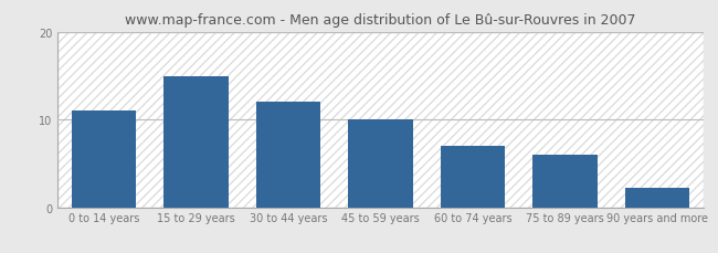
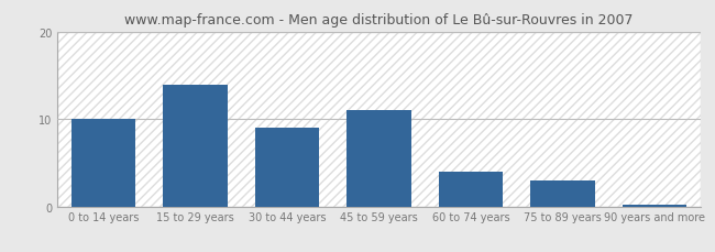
0 to 14 years: 11.0 -> 10.0
15 to 29 years: 15.0 -> 14.0
30 to 44 years: 12.0 -> 9.0
45 to 59 years: 10.0 -> 11.0
60 to 74 years: 7.0 -> 4.0
75 to 89 years: 6.0 -> 3.0
90 years and more: 2.2 -> 0.2
